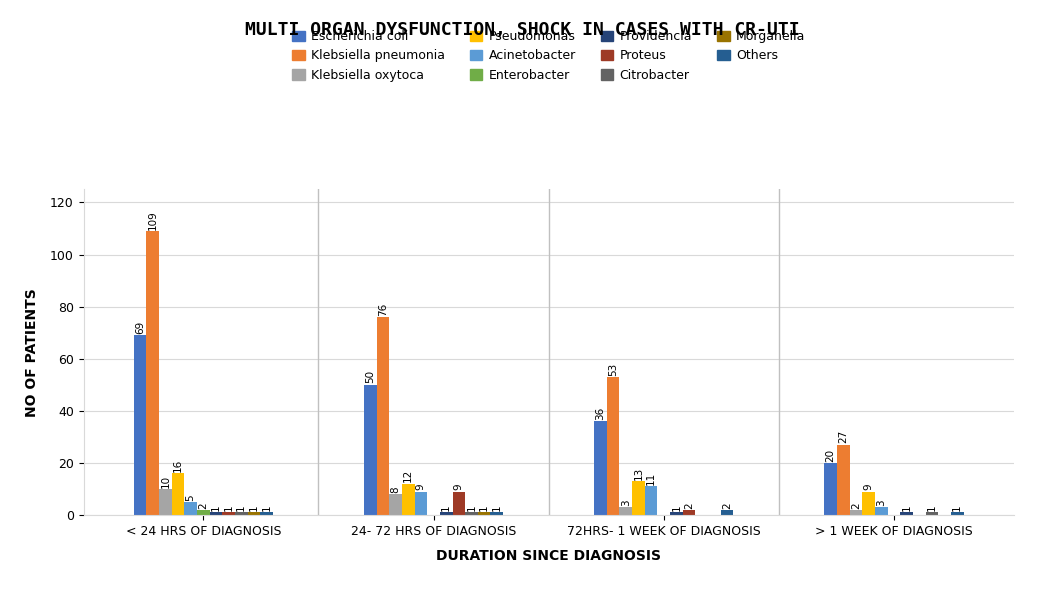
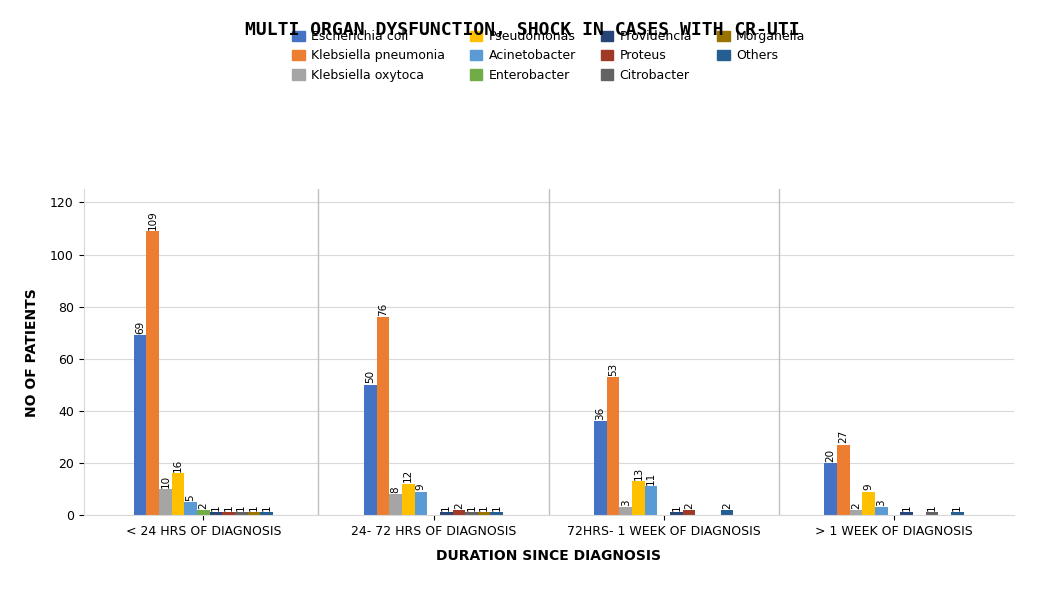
Proteus/24- 72 HRS OF DIAGNOSIS: 9 -> 2
